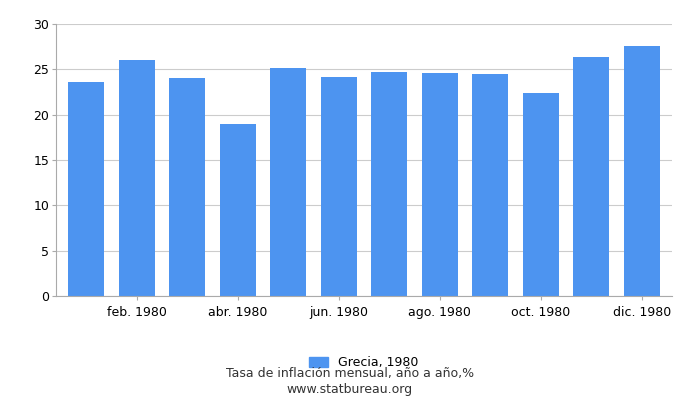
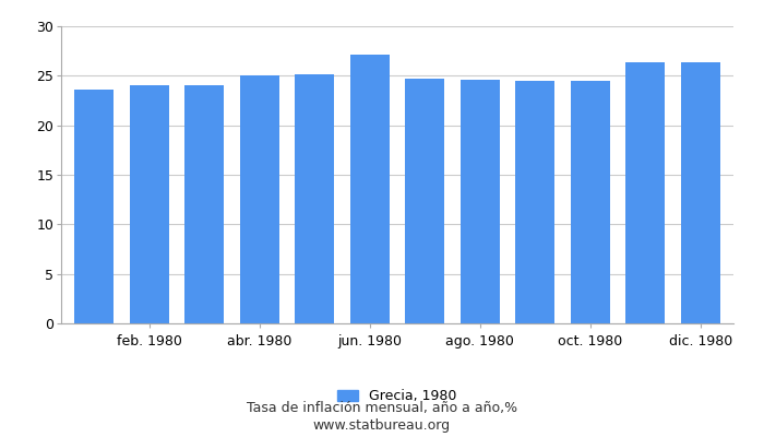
feb. 1980: 26.0 -> 24.0
abr. 1980: 19.0 -> 25.0
jun. 1980: 24.2 -> 27.1
oct. 1980: 22.4 -> 24.5
dic. 1980: 27.6 -> 26.4
